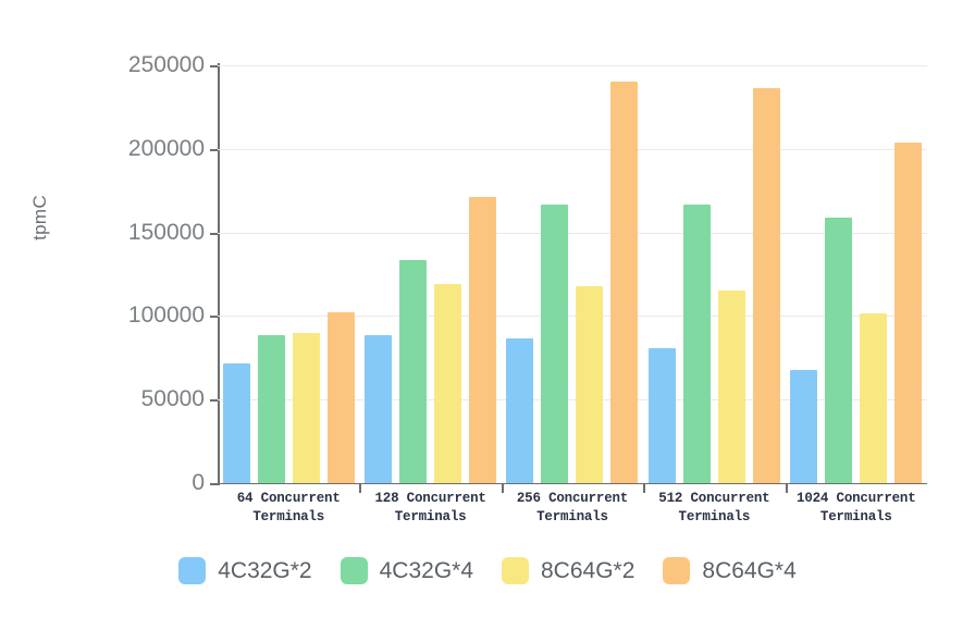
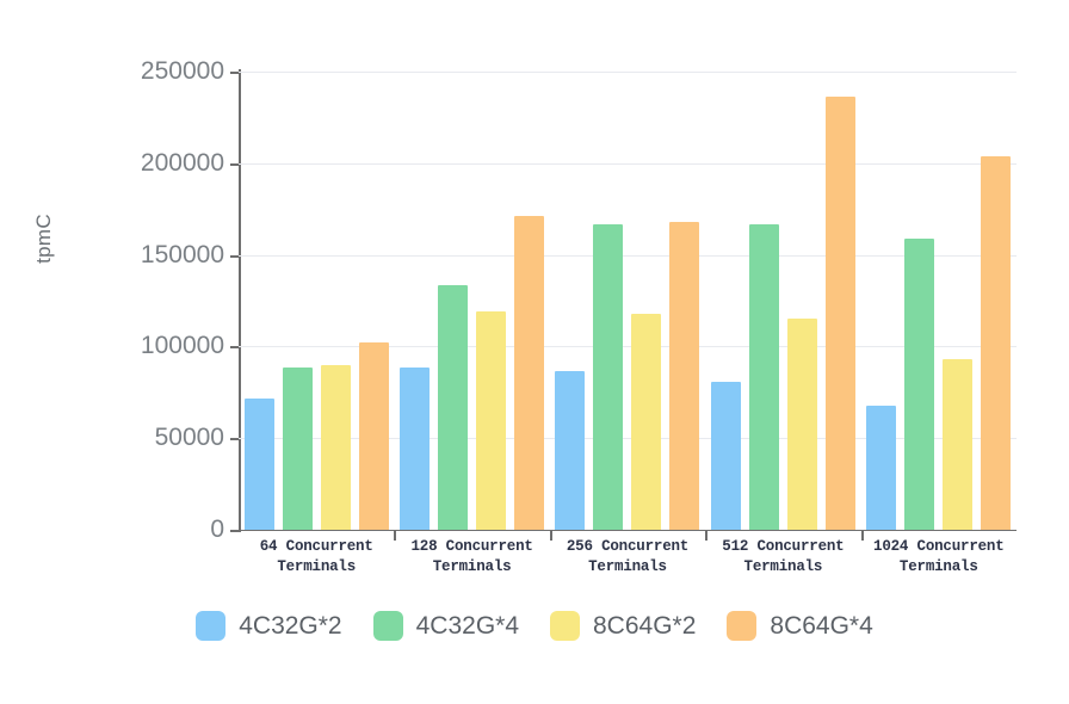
8C64G*4/256 Concurrent Terminals: 240000 -> 168000
8C64G*2/1024 Concurrent Terminals: 102000 -> 93000
